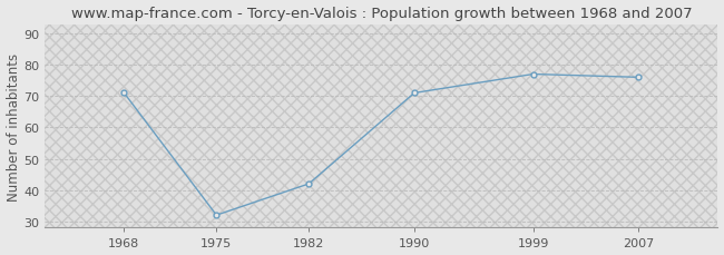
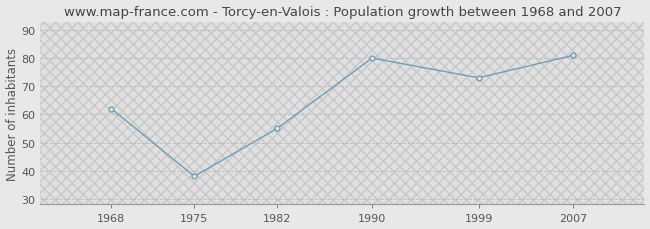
1968: 71 -> 62
1975: 32 -> 38
1982: 42 -> 55
1990: 71 -> 80
1999: 77 -> 73
2007: 76 -> 81
